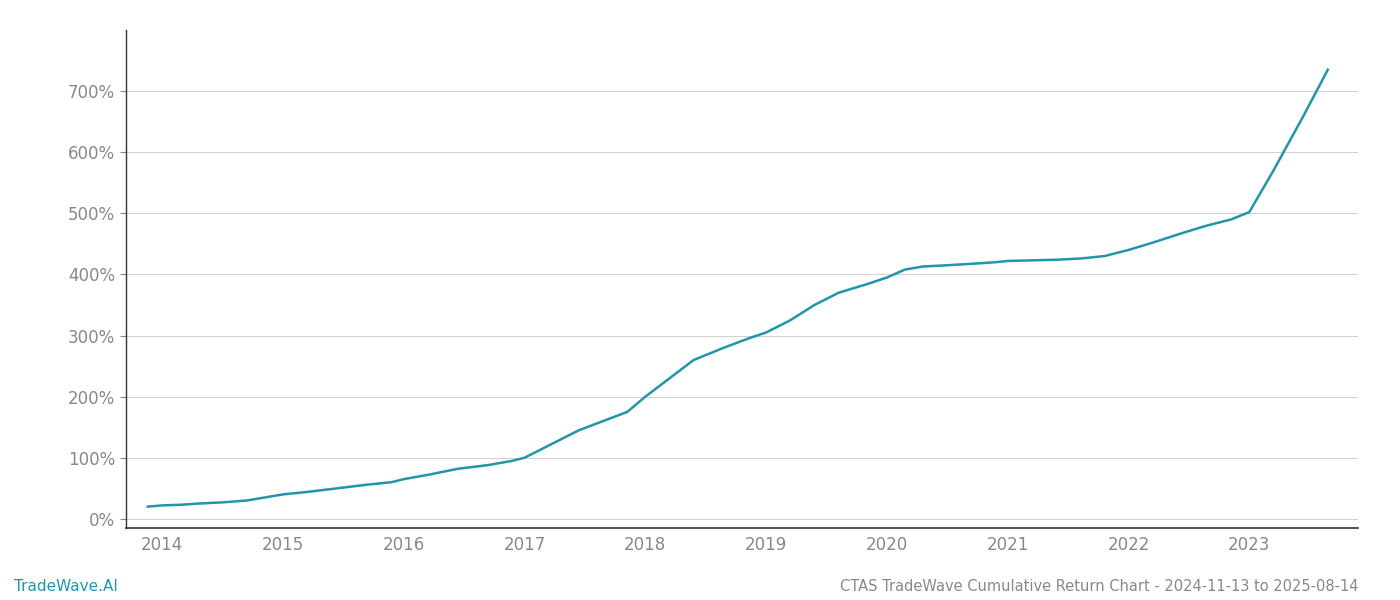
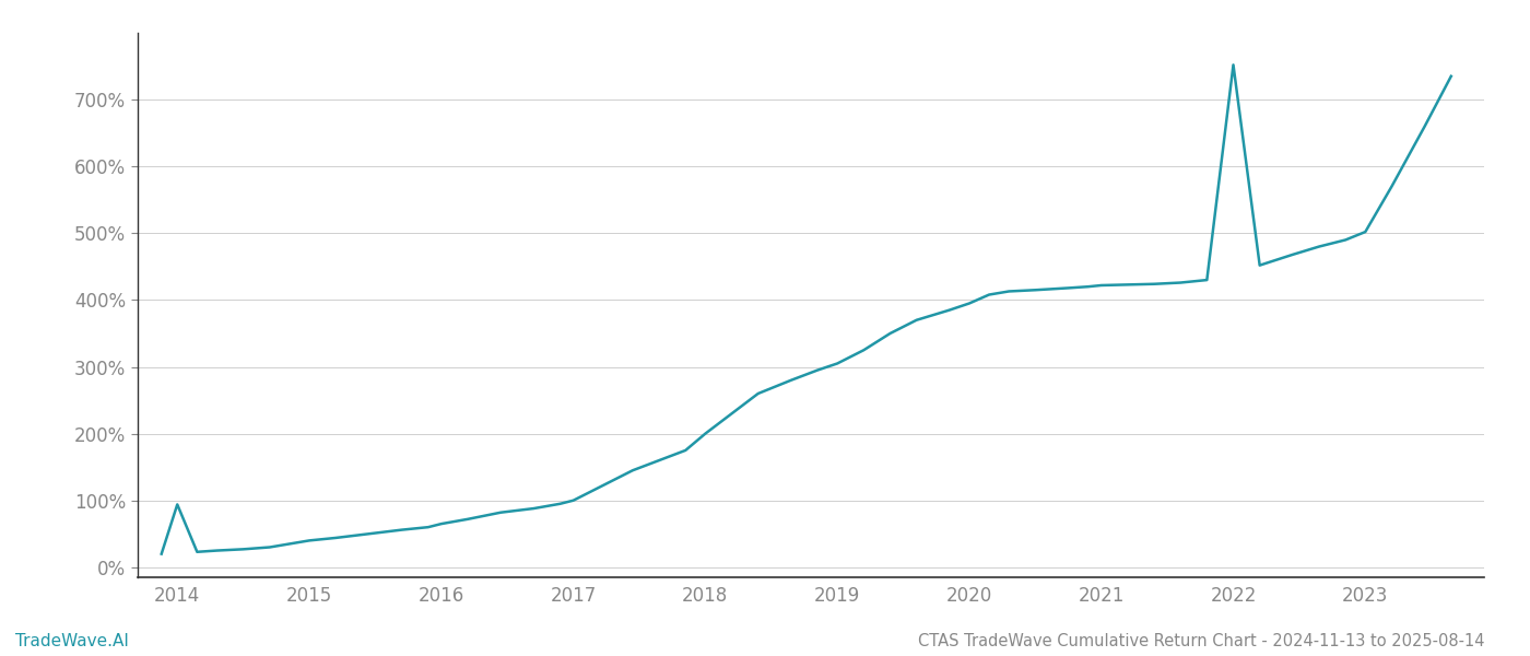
2014: 22% -> 94%
2022: 440% -> 752%
